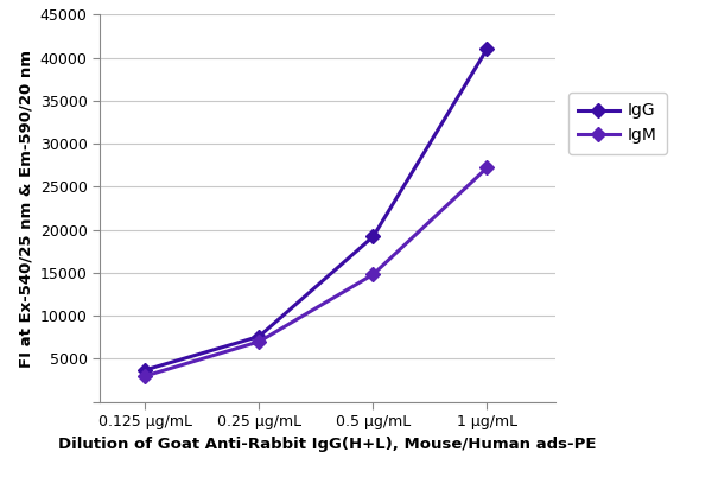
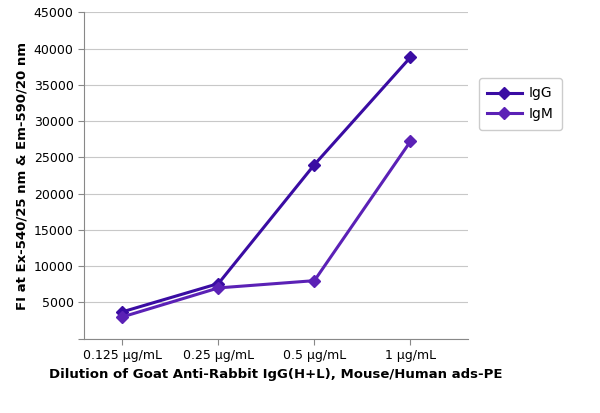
IgG/0.5 μg/mL: 19200 -> 24000
IgM/0.5 μg/mL: 14800 -> 8000
IgG/1 μg/mL: 41000 -> 38800
